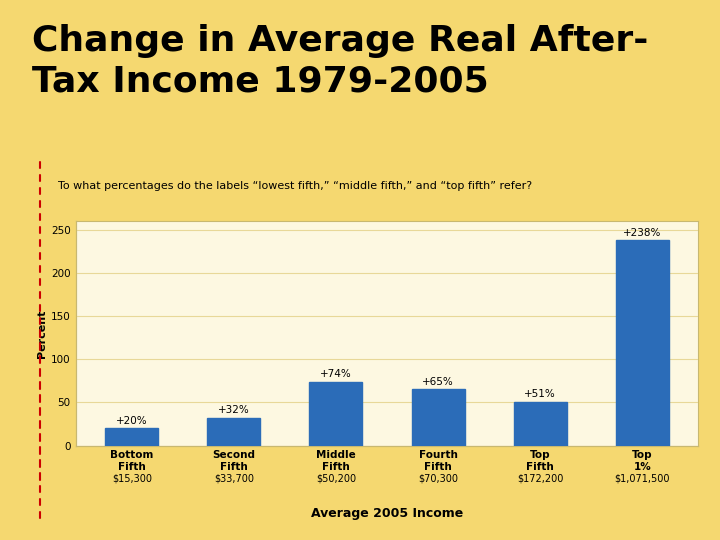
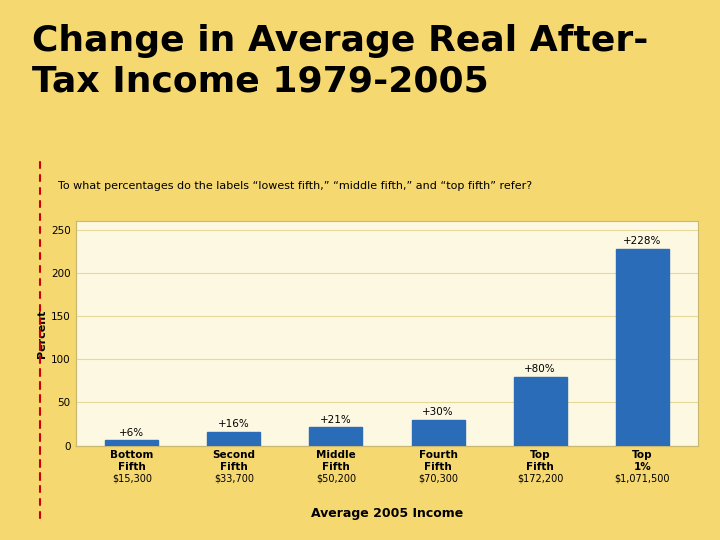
Bottom Fifth: +20% -> +6%
Second Fifth: +32% -> +16%
Middle Fifth: +74% -> +21%
Fourth Fifth: +65% -> +30%
Top Fifth: +51% -> +80%
Top 1%: +238% -> +228%
